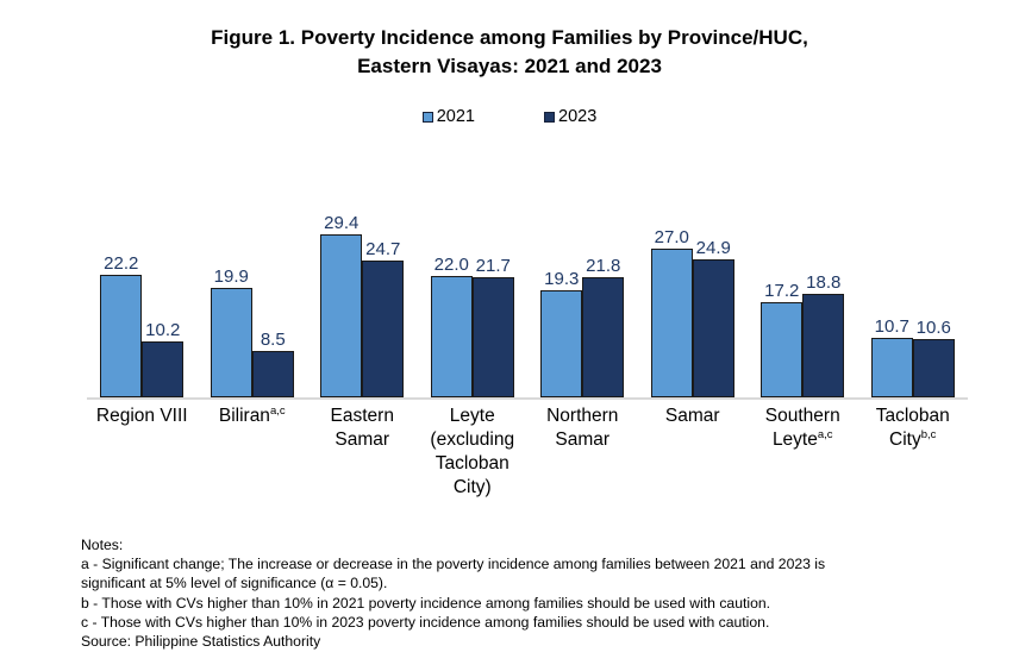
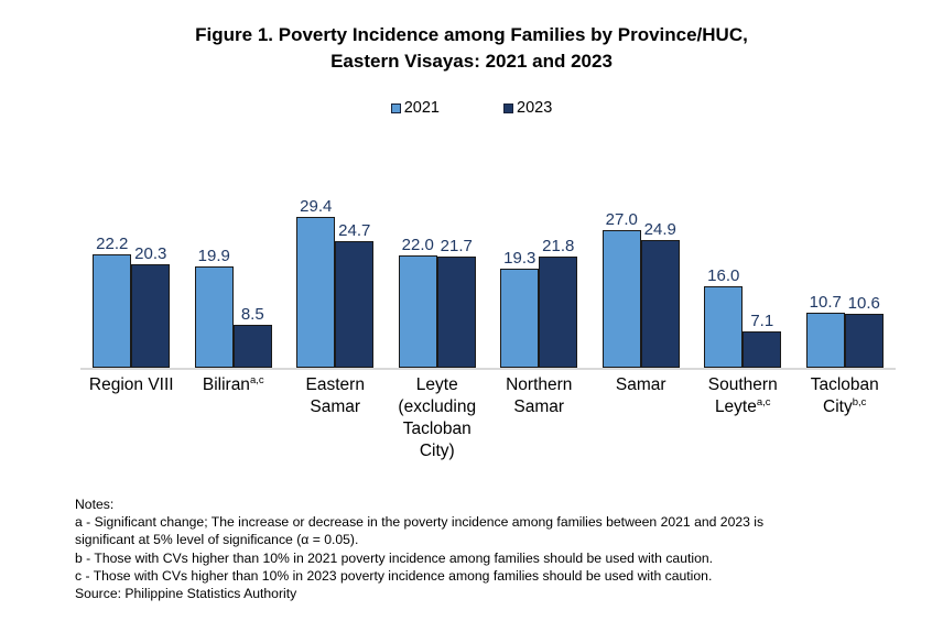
2023/Region VIII: 10.2 -> 20.3
2021/Southern Leyte: 17.2 -> 16.0
2023/Southern Leyte: 18.8 -> 7.1
